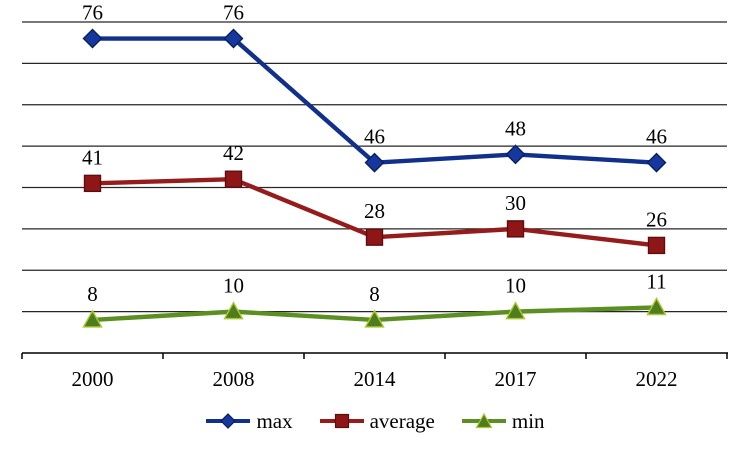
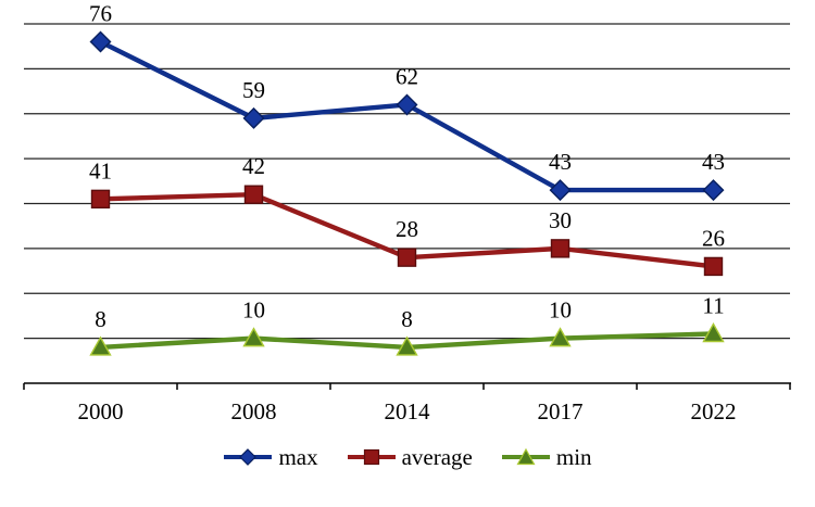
max/2008: 76 -> 59
max/2014: 46 -> 62
max/2017: 48 -> 43
max/2022: 46 -> 43
